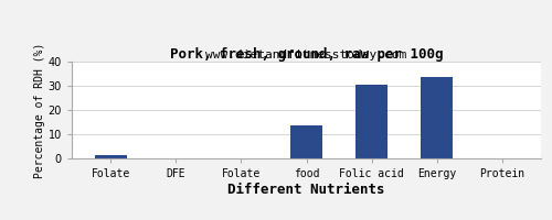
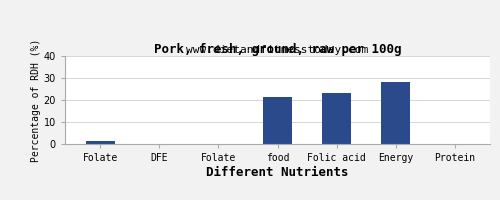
food: 13.5 -> 21.5
Folic acid: 30.5 -> 23.0
Energy: 33.5 -> 28.0
